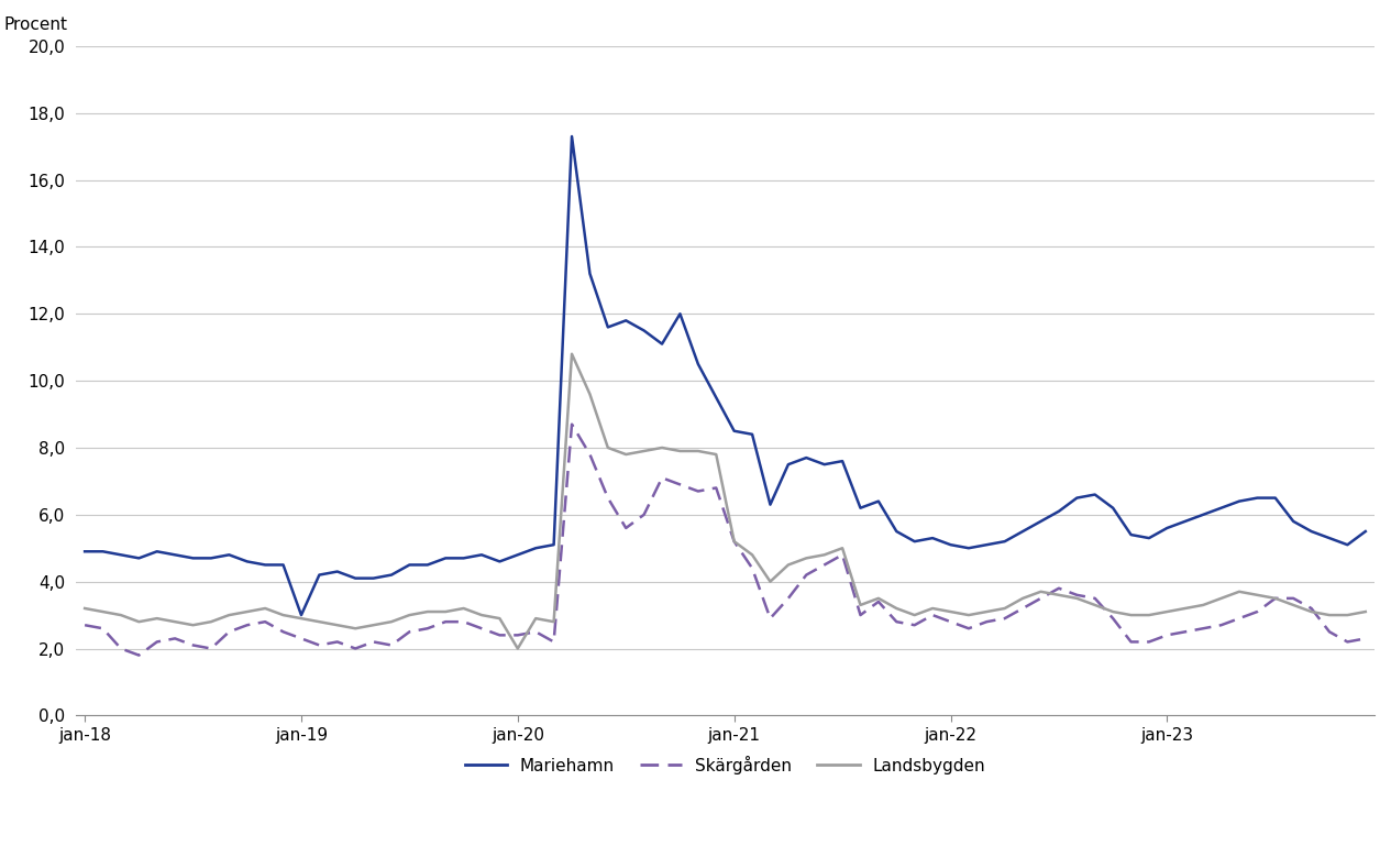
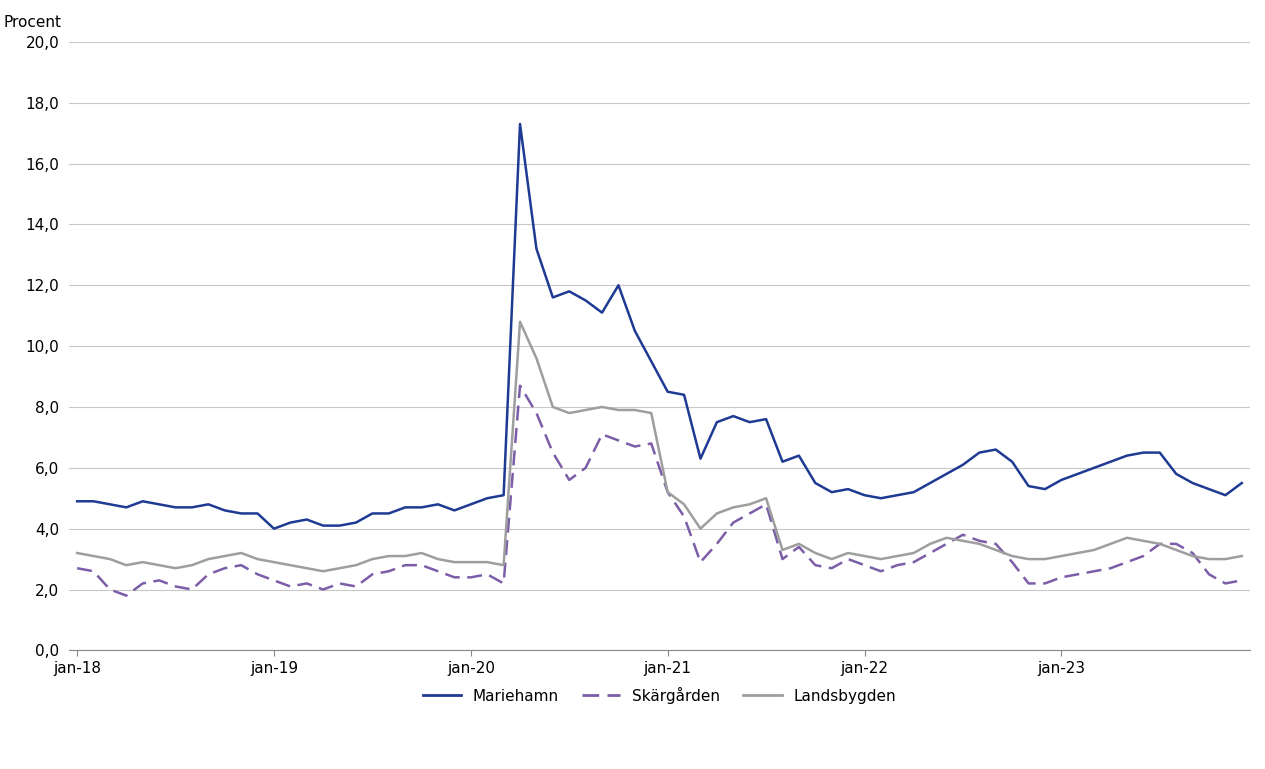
Mariehamn/jan-19: 3,0 -> 4,0
Landsbygden/jan-20: 2,0 -> 2,9
